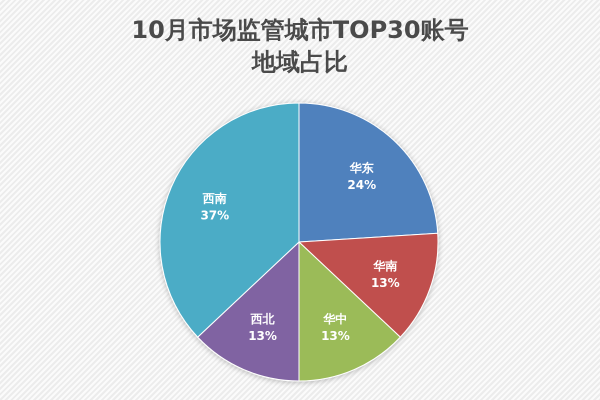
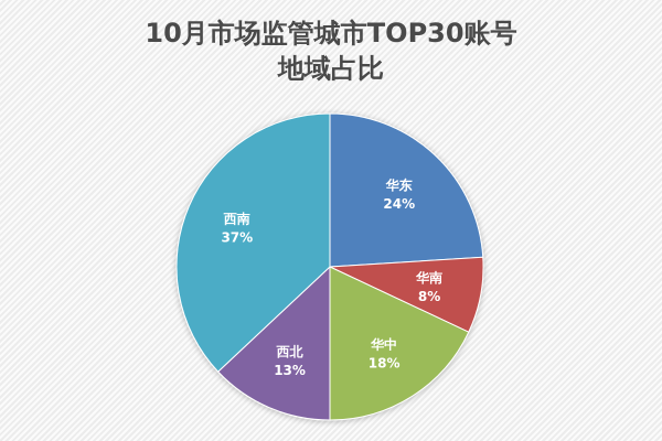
华南: 13% -> 8%
华中: 13% -> 18%
